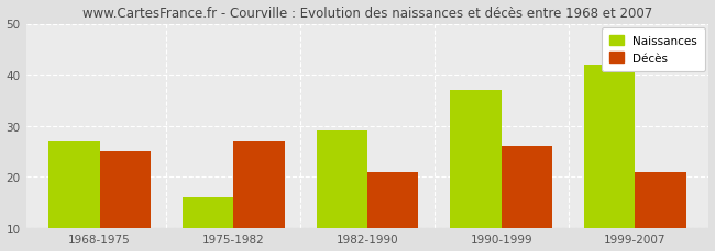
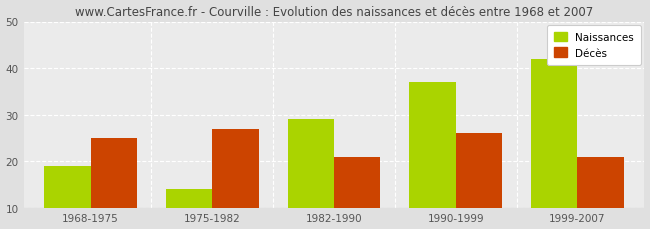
Naissances/1968-1975: 27 -> 19
Naissances/1975-1982: 16 -> 14
